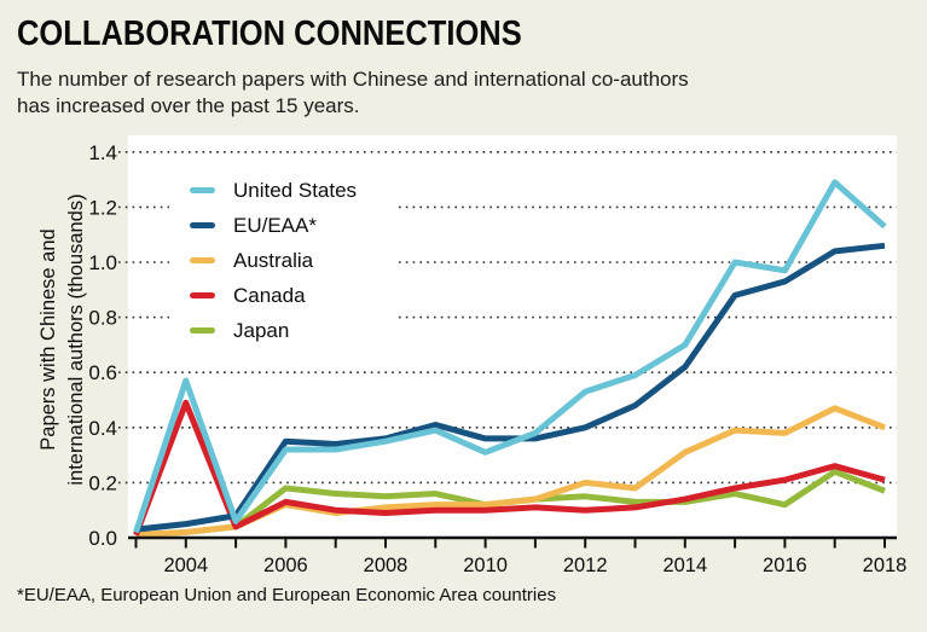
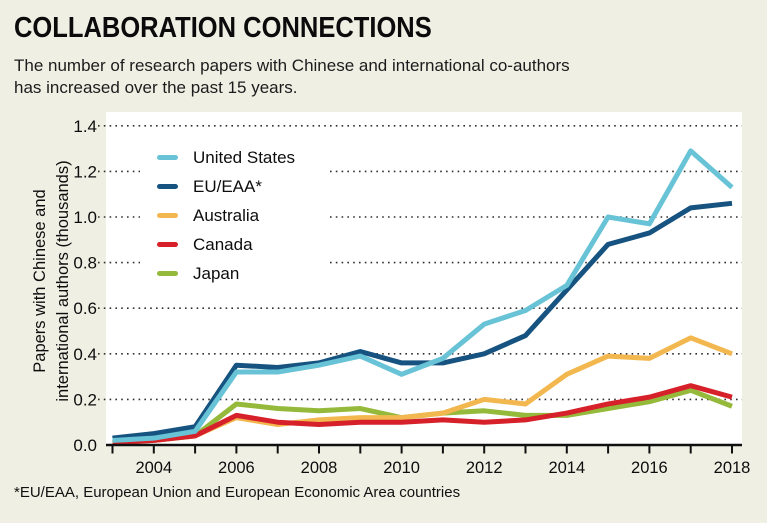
United States/2004: 0.57 -> 0.03
Canada/2004: 0.49 -> 0.02
EU/EAA*/2014: 0.62 -> 0.68
Japan/2016: 0.12 -> 0.19
